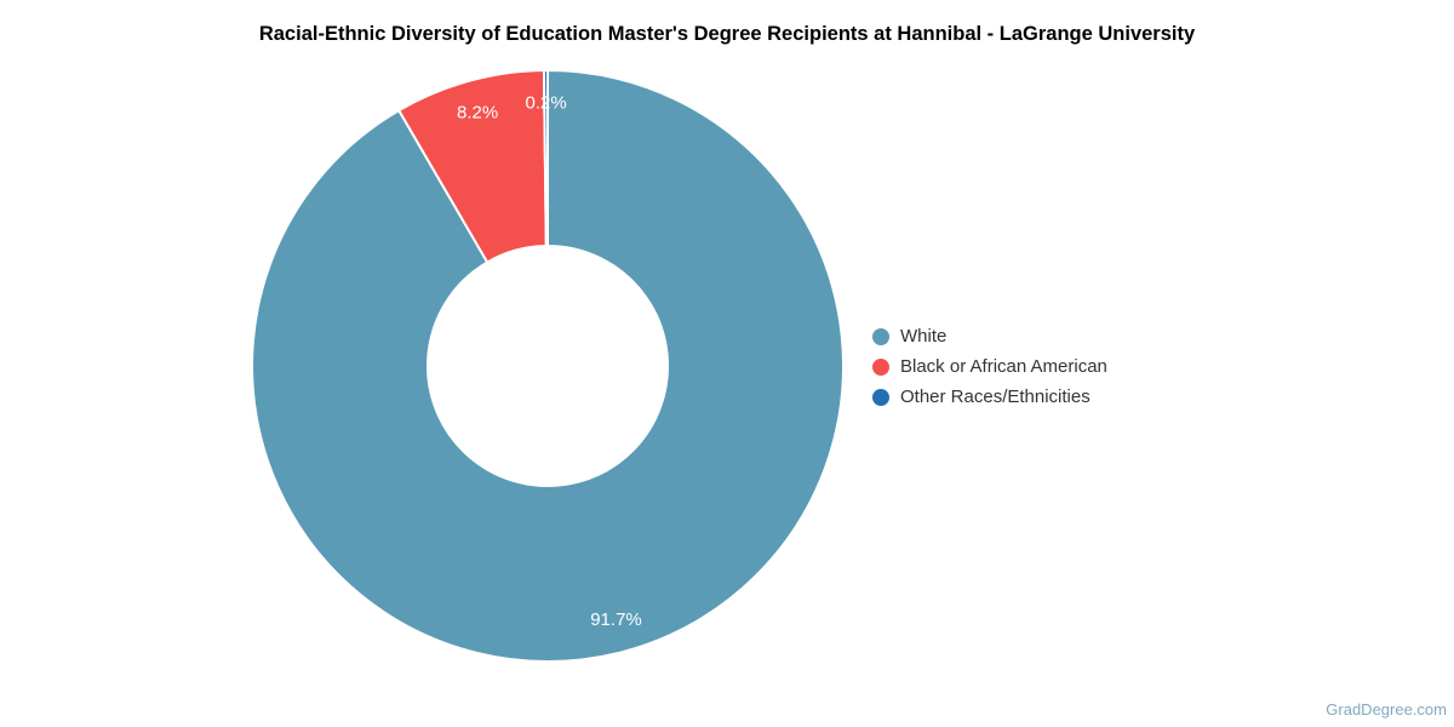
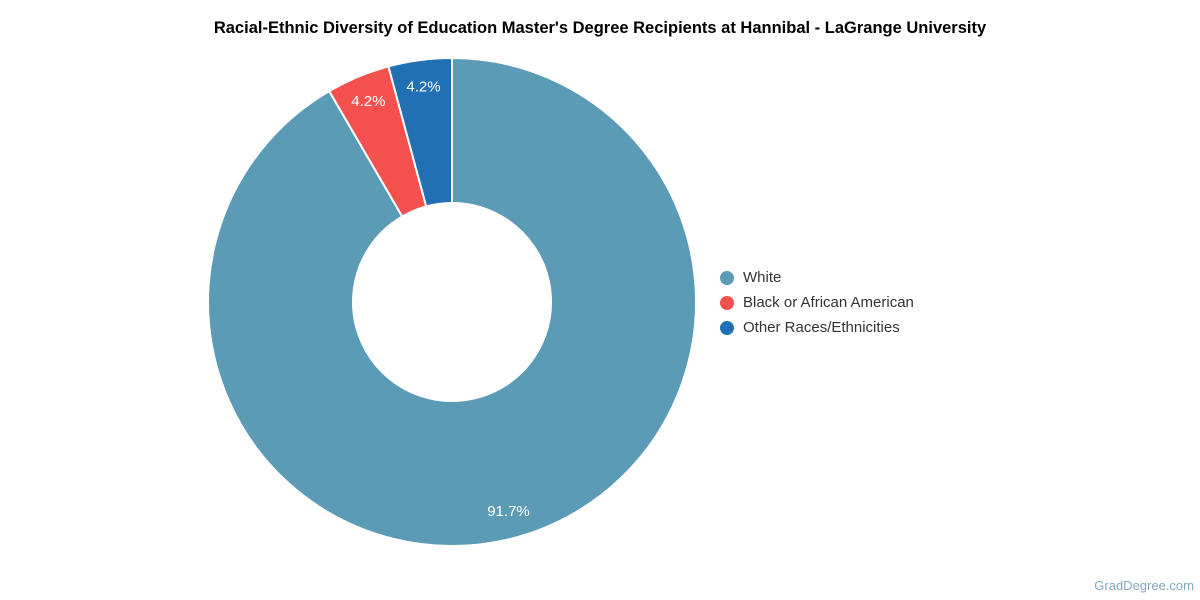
Black or African American: 8.2% -> 4.2%
Other Races/Ethnicities: 0.2% -> 4.2%
